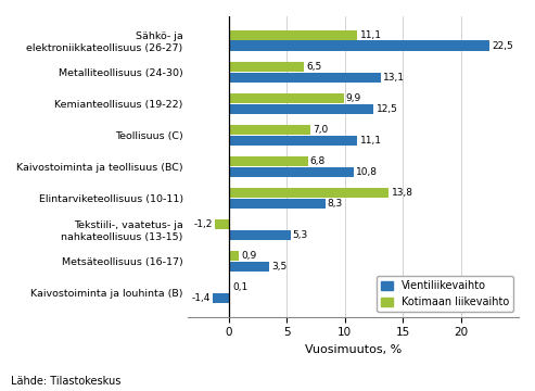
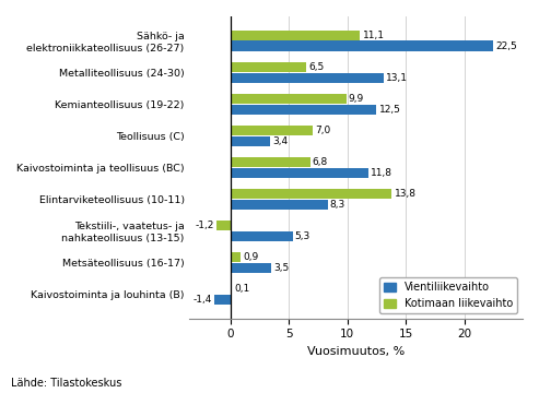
Vientiliikevaihto/Teollisuus (C): 11,1 -> 3,4
Vientiliikevaihto/Kaivostoiminta ja teollisuus (BC): 10,8 -> 11,8
